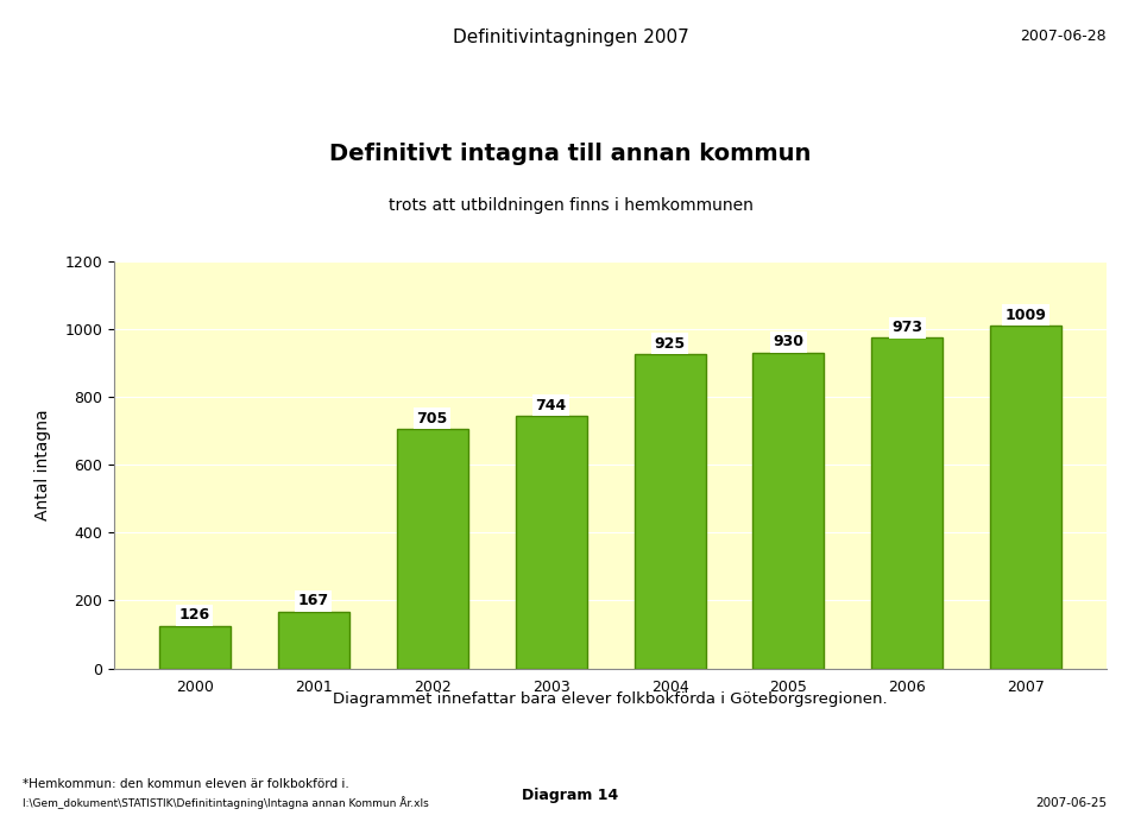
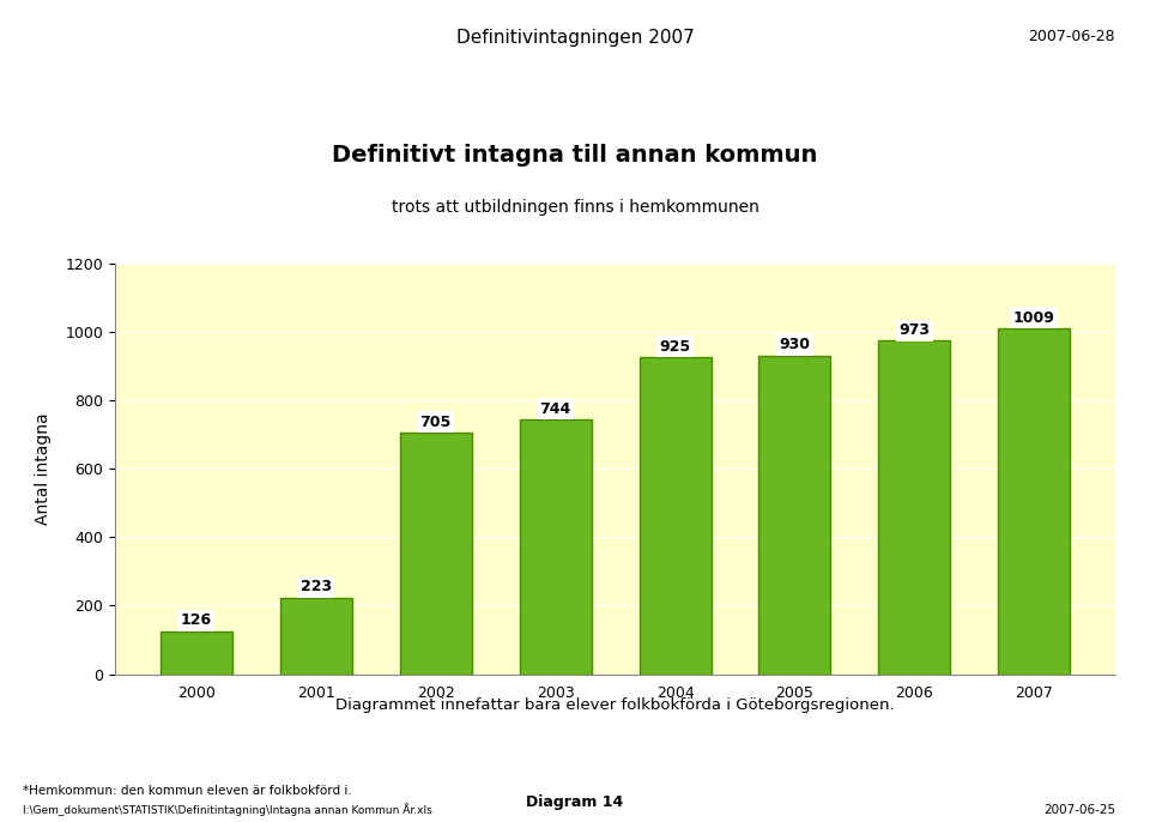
2001: 167 -> 223
